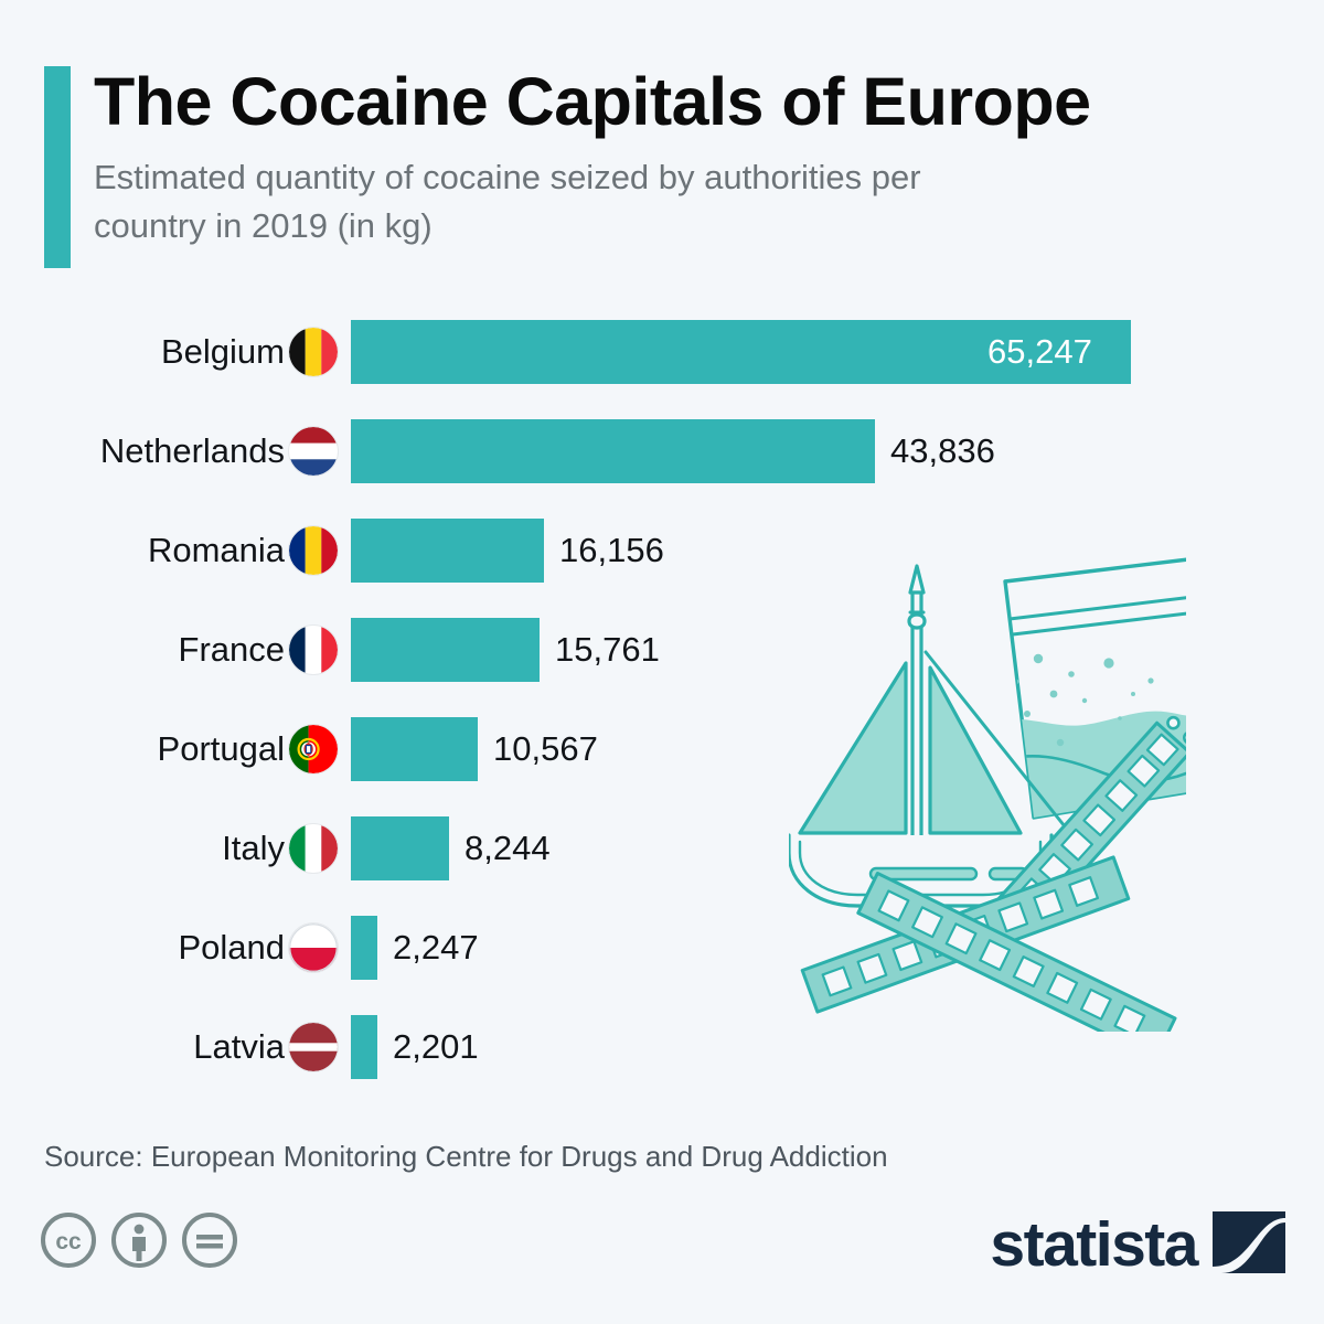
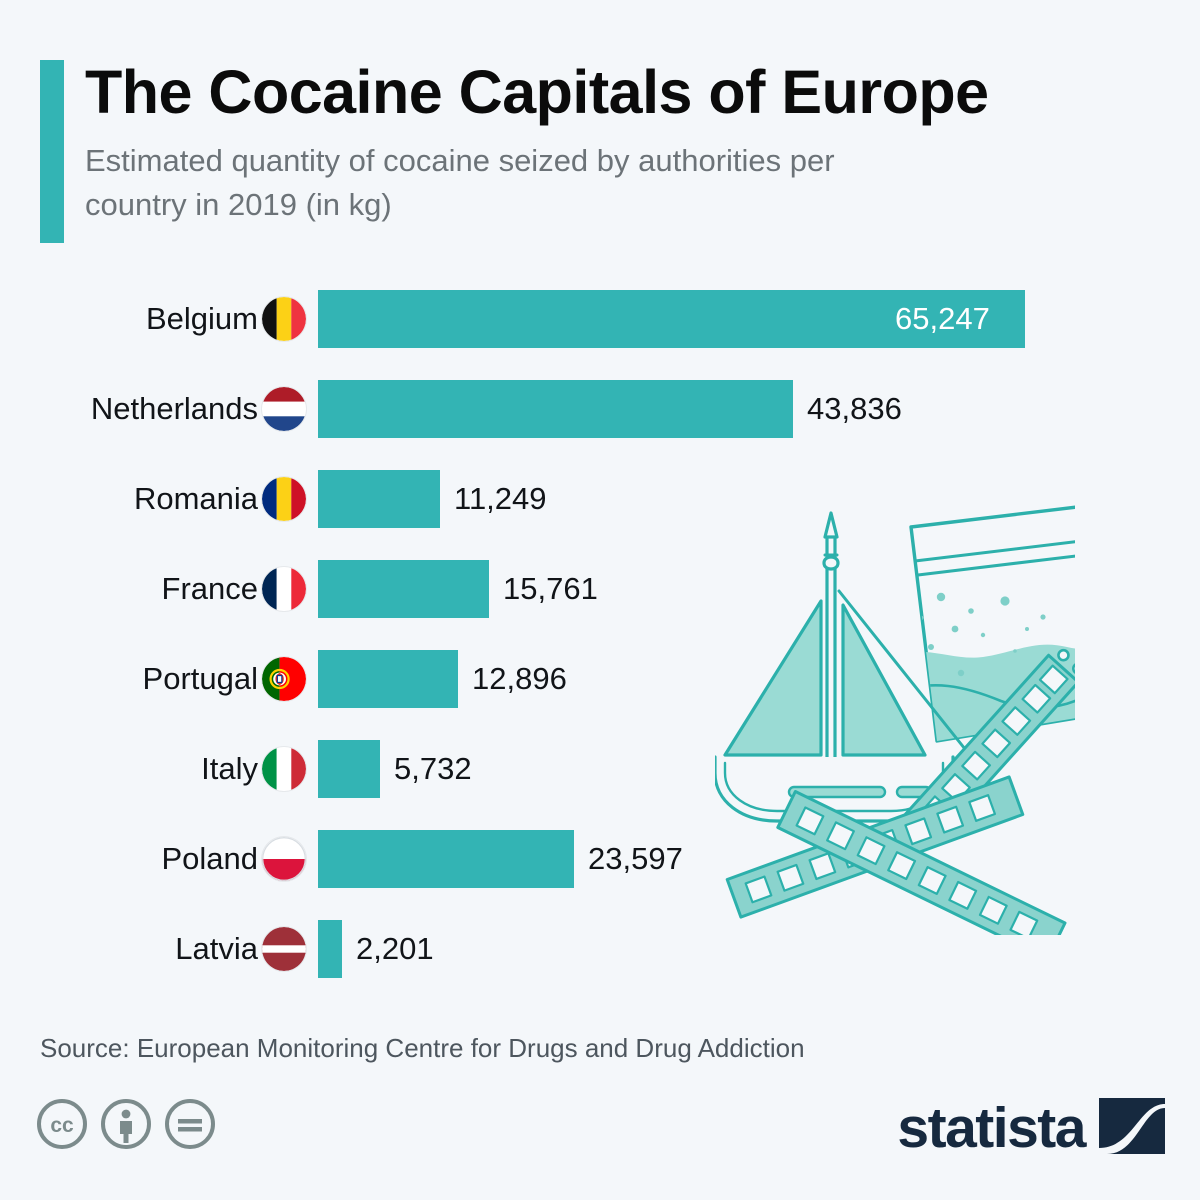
Romania: 16,156 -> 11,249
Portugal: 10,567 -> 12,896
Italy: 8,244 -> 5,732
Poland: 2,247 -> 23,597
